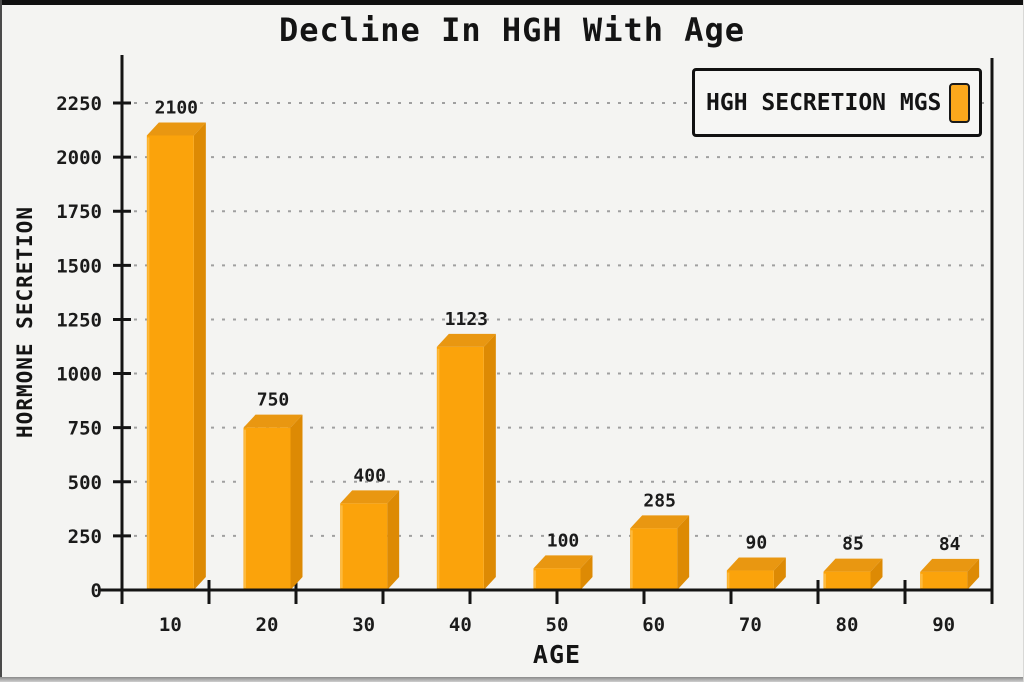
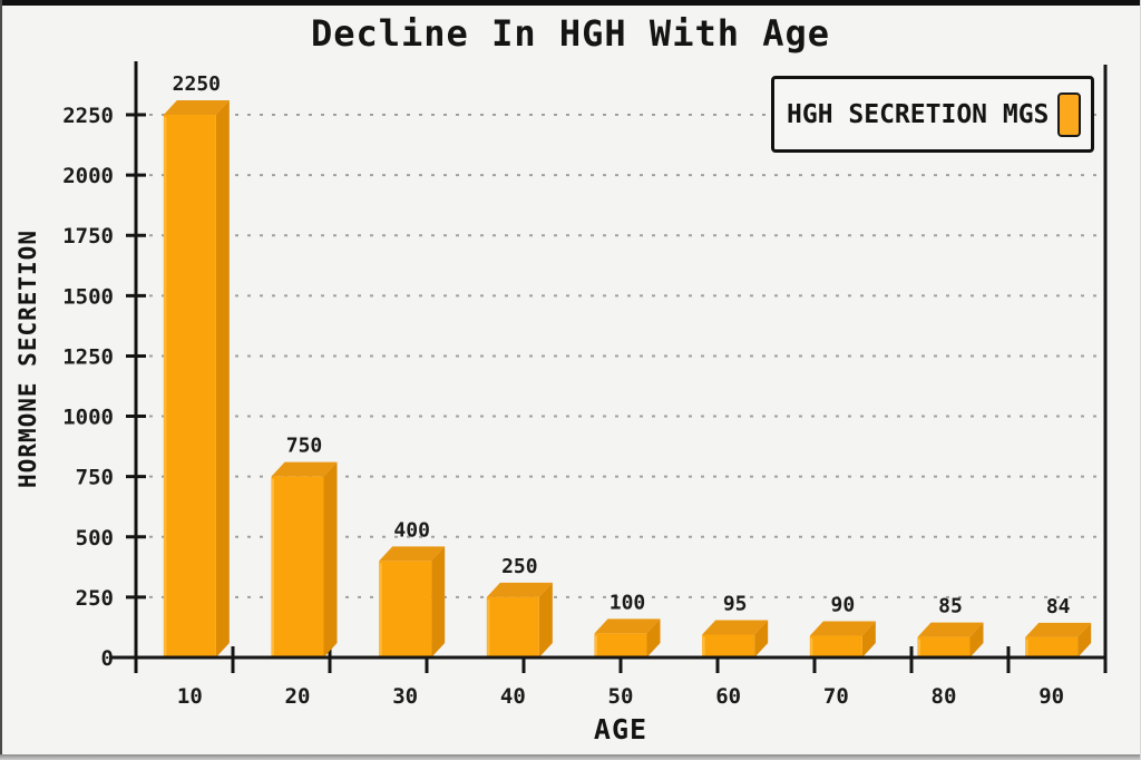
10: 2100 -> 2250
40: 1123 -> 250
60: 285 -> 95
